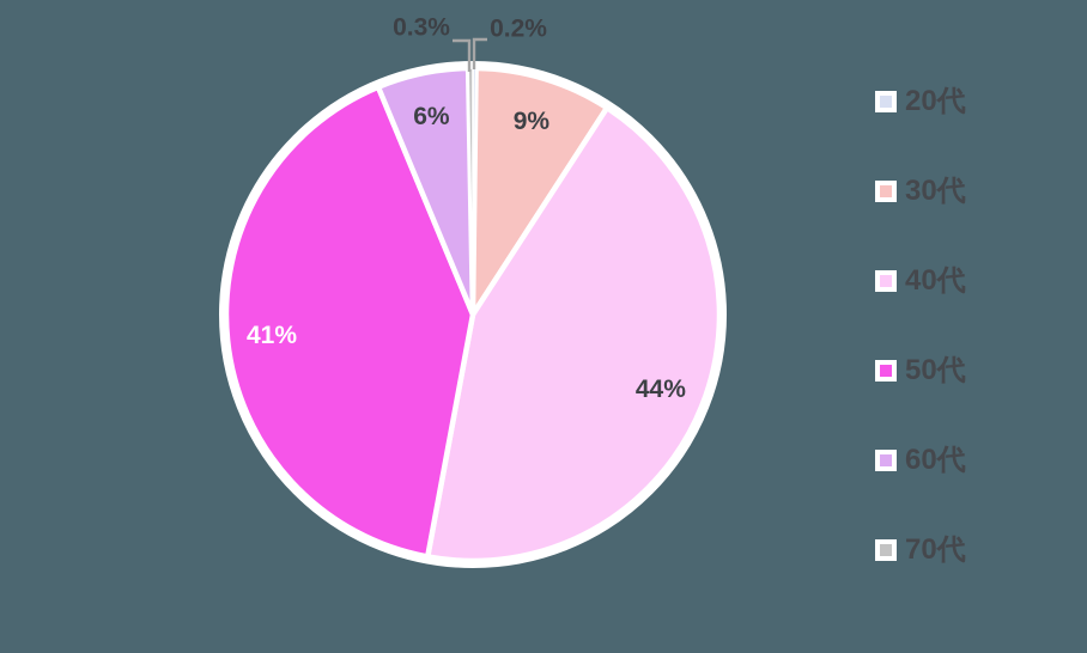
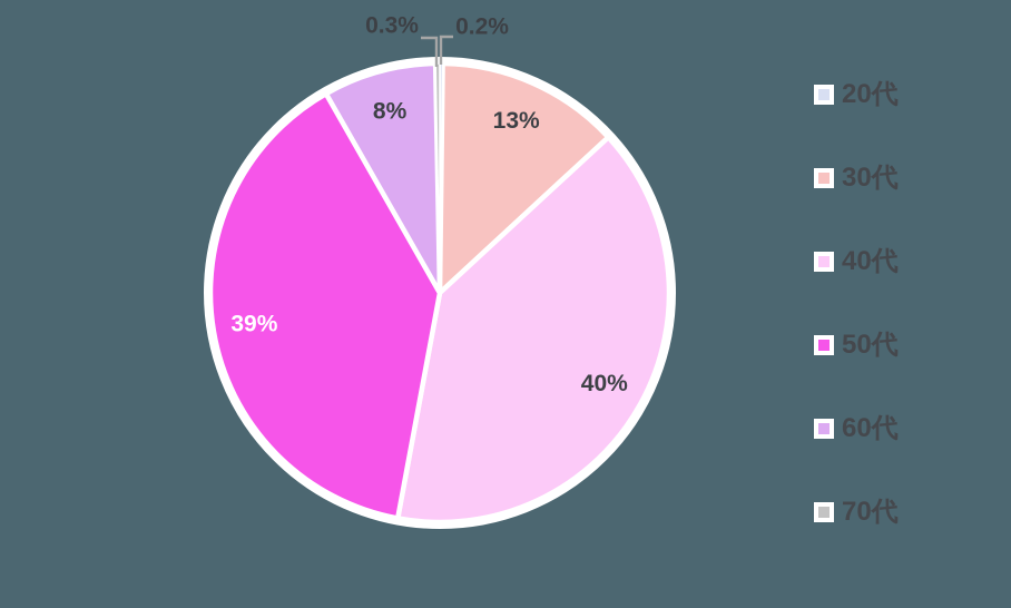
30代: 9% -> 13%
40代: 44% -> 40%
50代: 41% -> 39%
60代: 6% -> 8%
